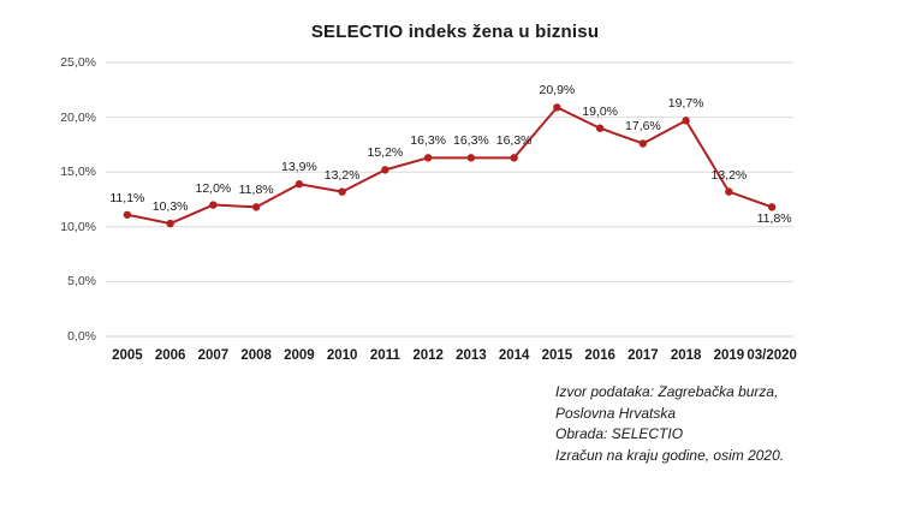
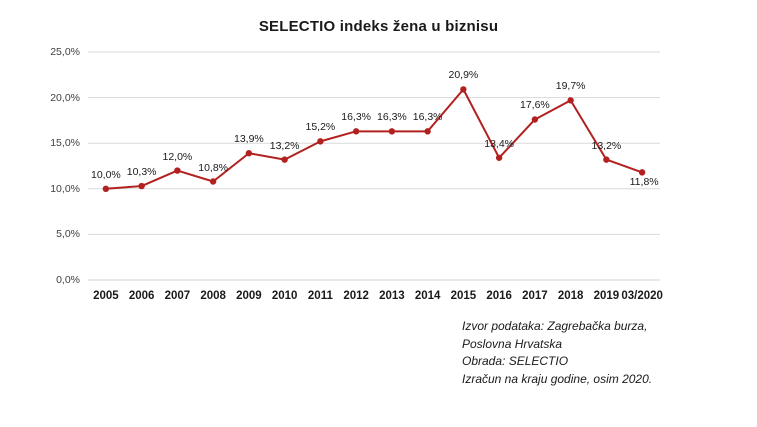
2005: 11,1% -> 10,0%
2008: 11,8% -> 10,8%
2016: 19,0% -> 13,4%
